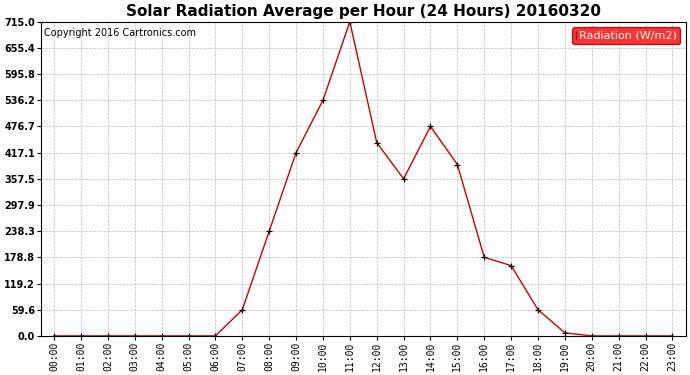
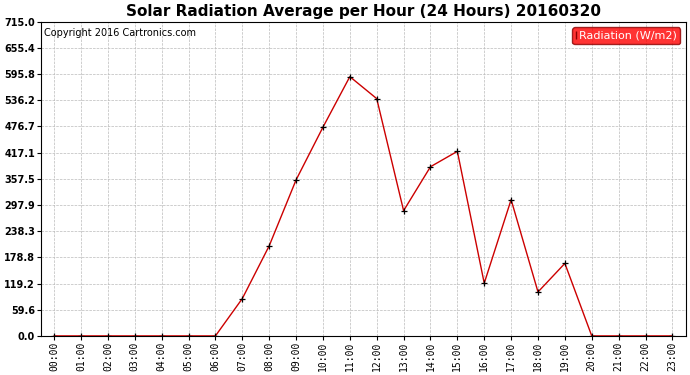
07:00: 60 -> 85
08:00: 238 -> 205
09:00: 417 -> 355
10:00: 536 -> 475
11:00: 715 -> 590
12:00: 440 -> 540
13:00: 358 -> 285
14:00: 477 -> 385
15:00: 390 -> 420
16:00: 179 -> 120
17:00: 160 -> 310
18:00: 60 -> 100
19:00: 7 -> 165
